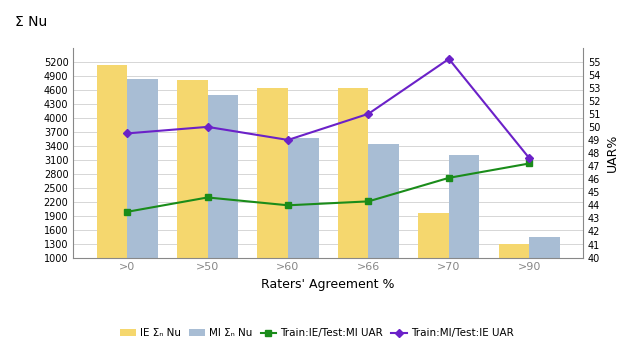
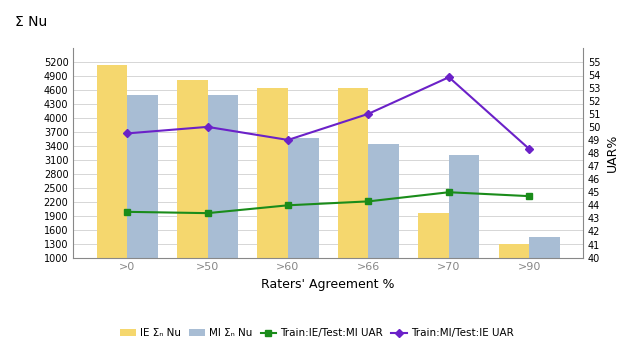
MI Σₙ Nu/>0: 4850 -> 4500
Train:IE/Test:MI UAR/>50: 44.6 -> 43.4
Train:IE/Test:MI UAR/>70: 46.1 -> 45.0
Train:MI/Test:IE UAR/>70: 55.2 -> 53.8
Train:IE/Test:MI UAR/>90: 47.2 -> 44.7
Train:MI/Test:IE UAR/>90: 47.6 -> 48.3
